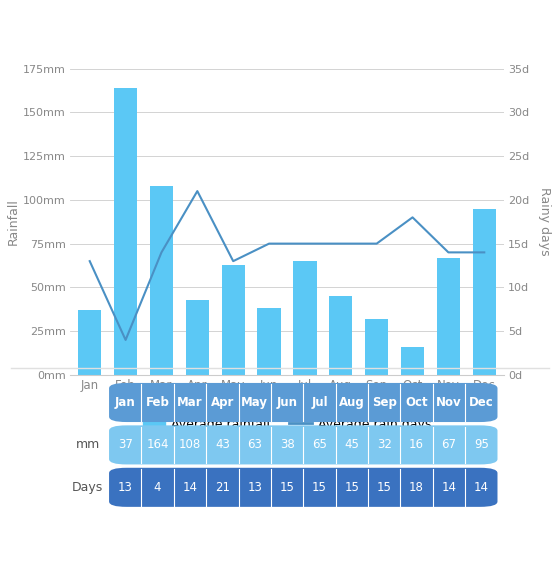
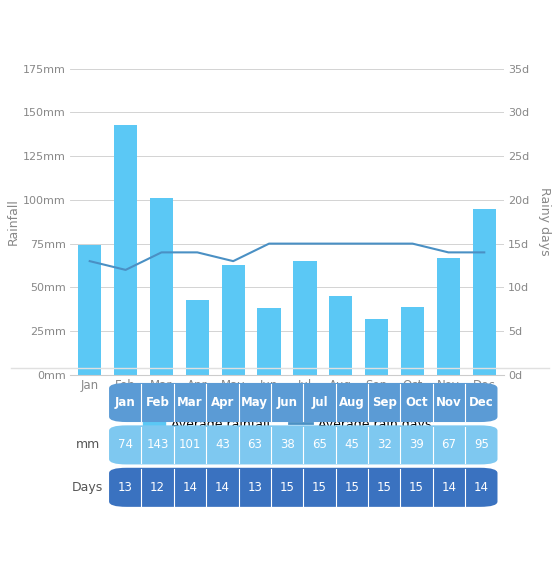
Average rainfall/Jan: 37 -> 74
Average rainfall/Feb: 164 -> 143
Average rain days/Feb: 4 -> 12
Average rainfall/Mar: 108 -> 101
Average rain days/Apr: 21 -> 14
Average rainfall/Oct: 16 -> 39
Average rain days/Oct: 18 -> 15
